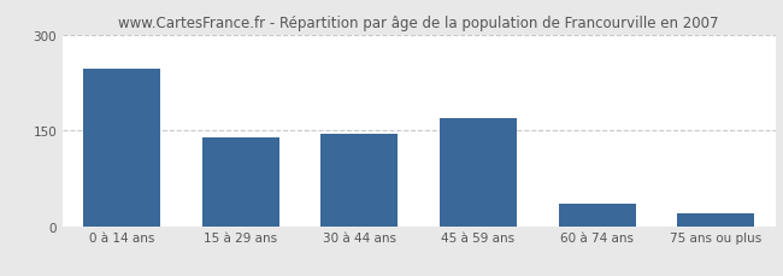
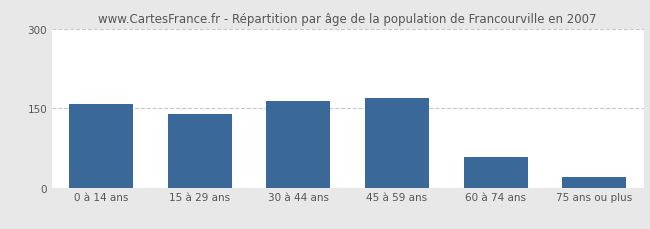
0 à 14 ans: 246 -> 158
30 à 44 ans: 144 -> 163
60 à 74 ans: 36 -> 57
